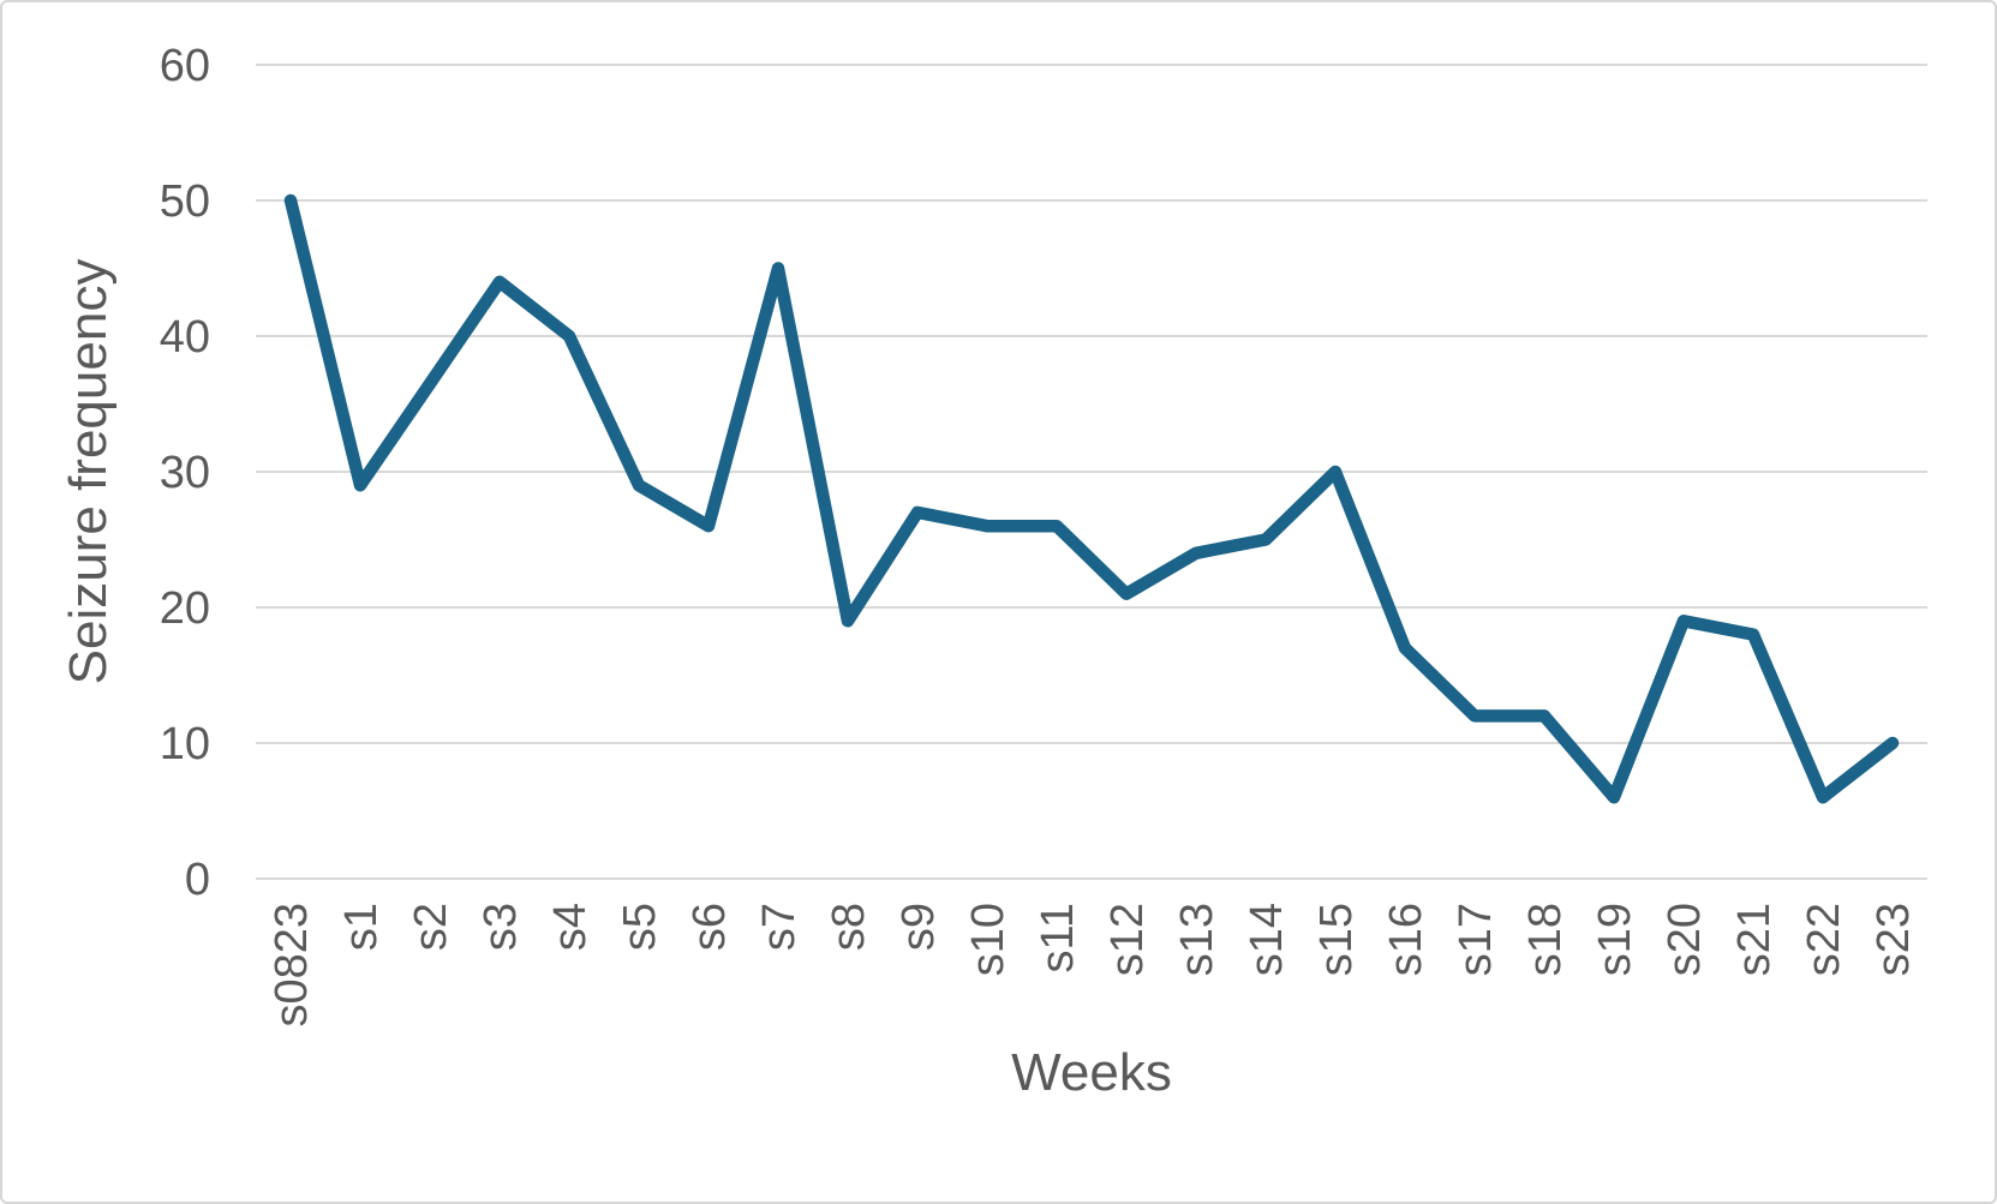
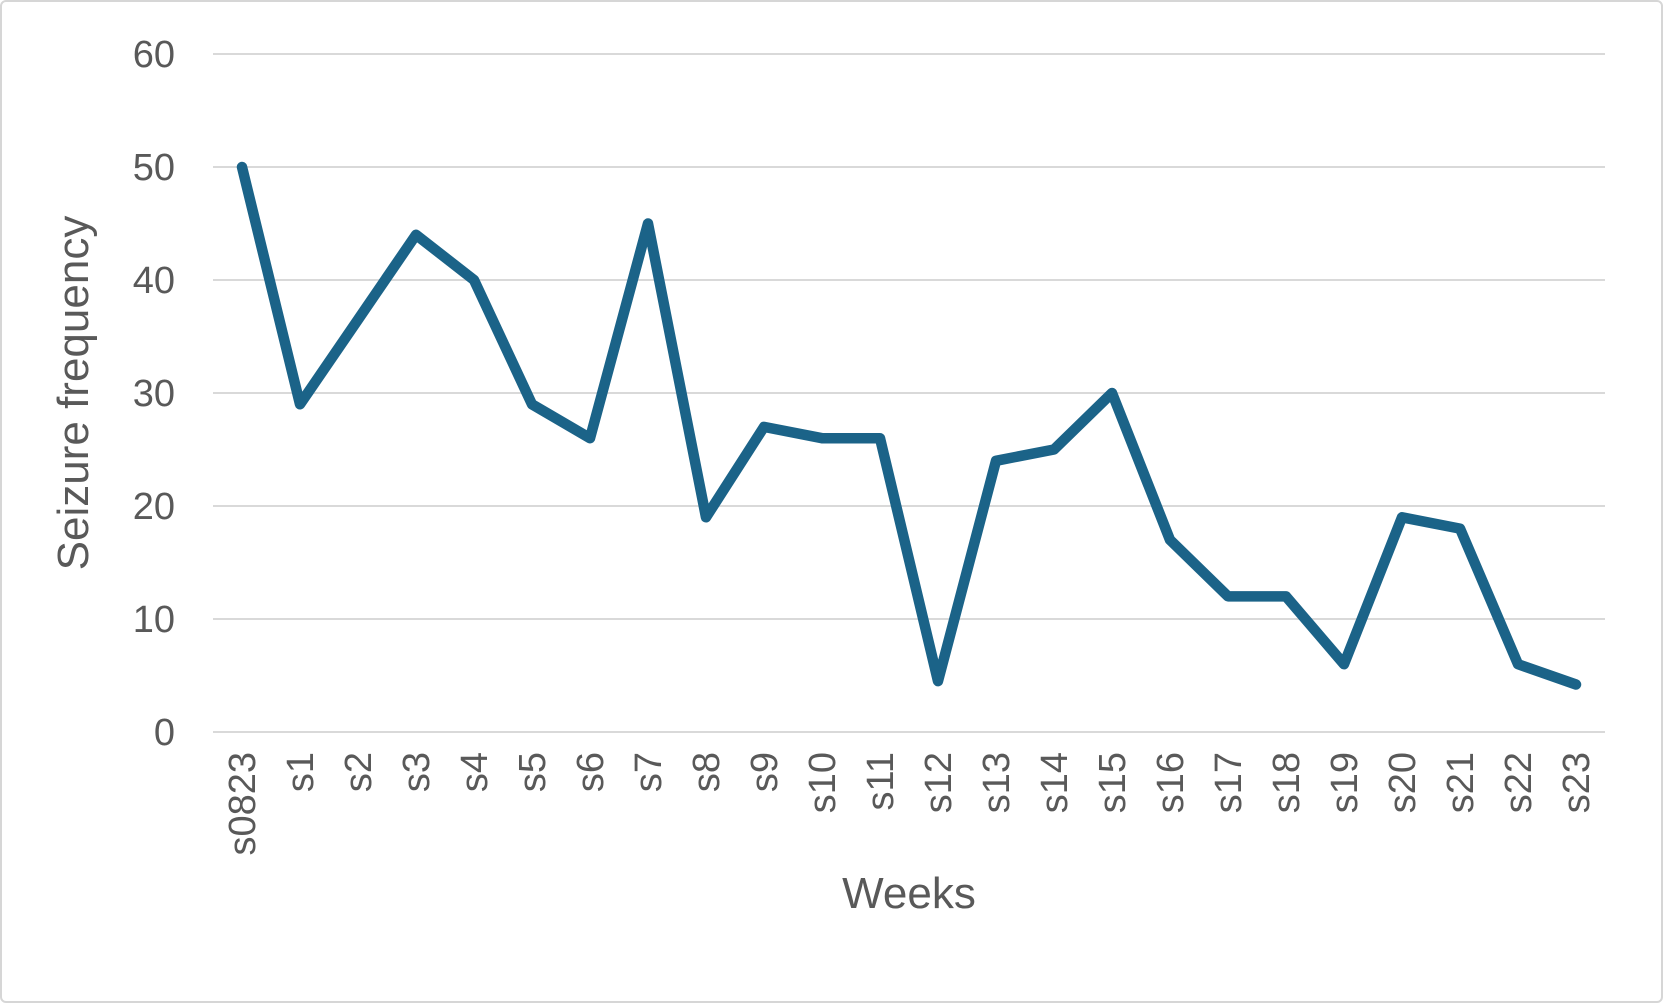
s12: 21.0 -> 4.5
s23: 10.0 -> 4.2
